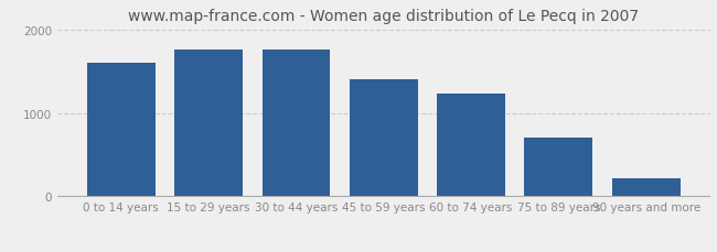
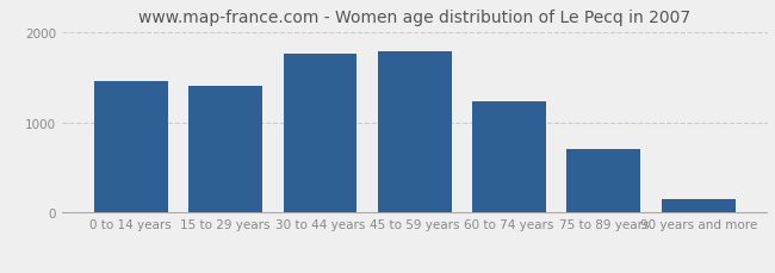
0 to 14 years: 1600 -> 1450
15 to 29 years: 1760 -> 1400
45 to 59 years: 1400 -> 1780
90 years and more: 220 -> 150
